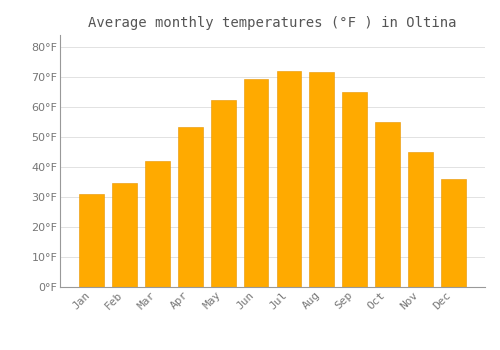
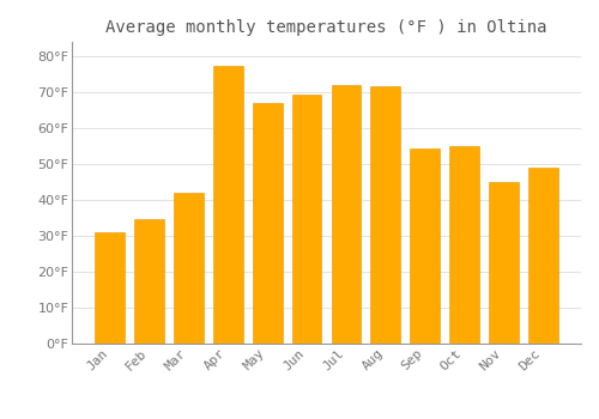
Apr: 53.2°F -> 77.5°F
May: 62.2°F -> 67.0°F
Sep: 65.0°F -> 54.5°F
Dec: 36.0°F -> 49.0°F
